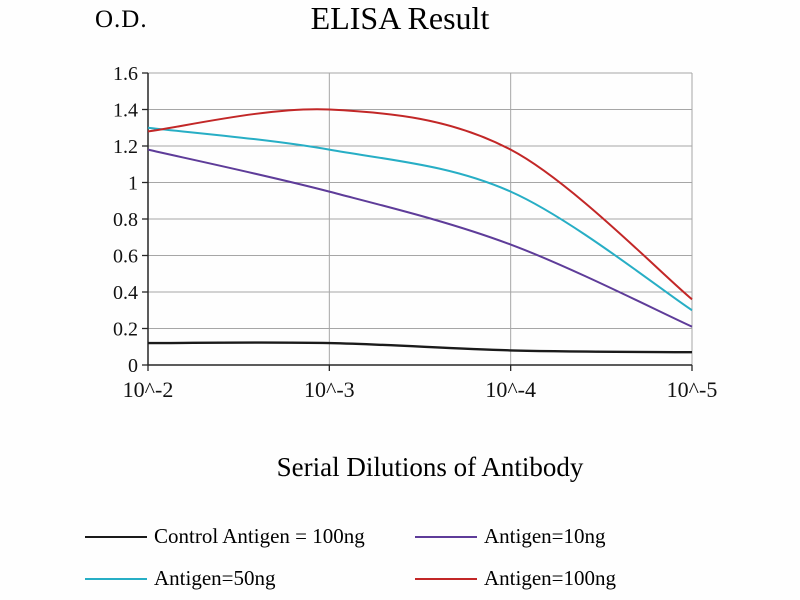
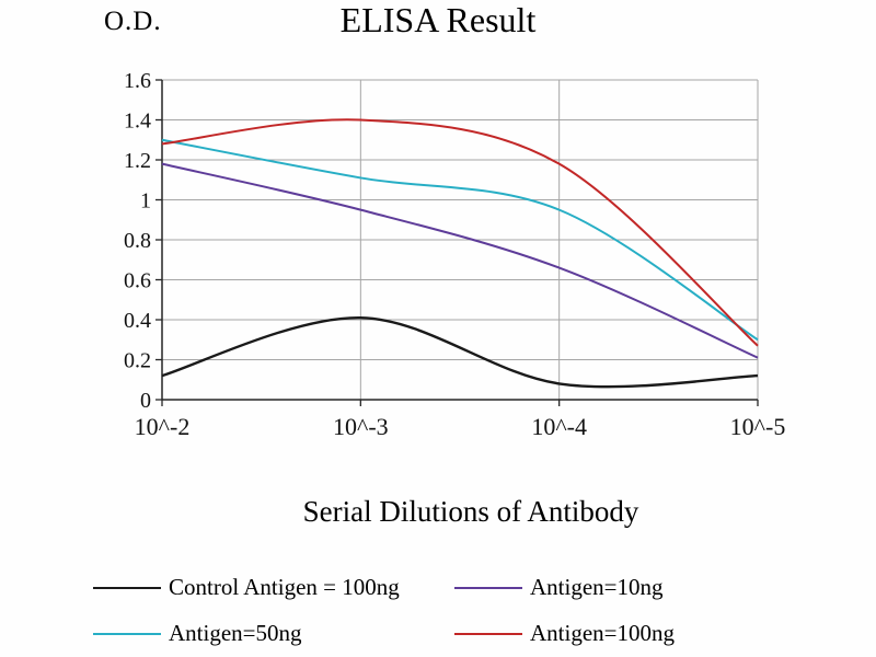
Control Antigen = 100ng/10^-3: 0.12 -> 0.41
Antigen=50ng/10^-3: 1.18 -> 1.11
Control Antigen = 100ng/10^-5: 0.07 -> 0.12
Antigen=100ng/10^-5: 0.36 -> 0.27
